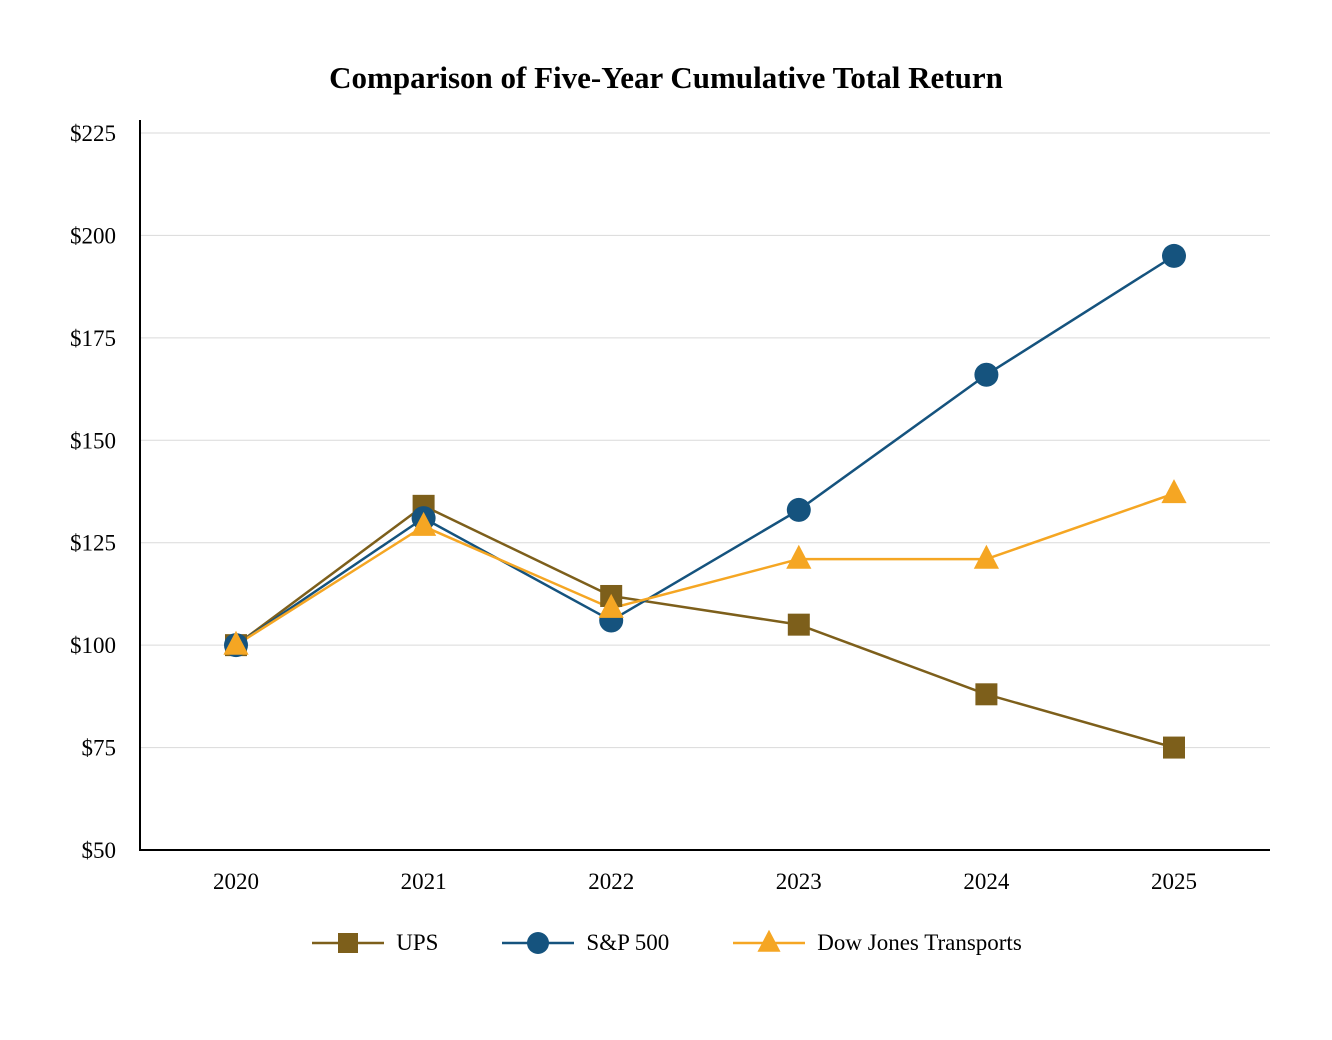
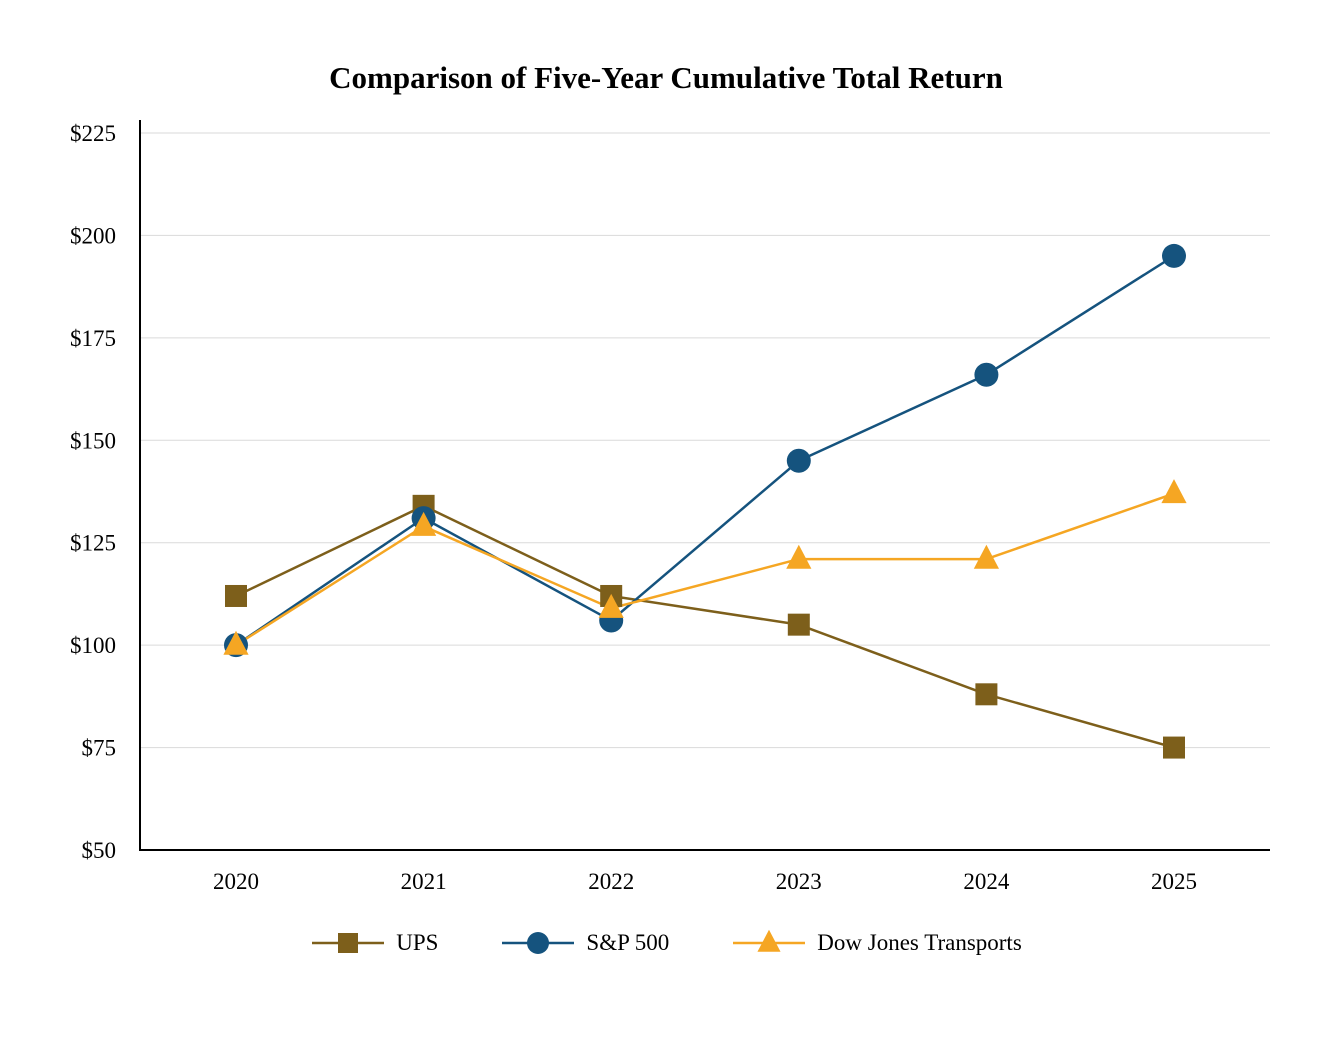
UPS/2020: $100 -> $112
S&P 500/2023: $133 -> $145
